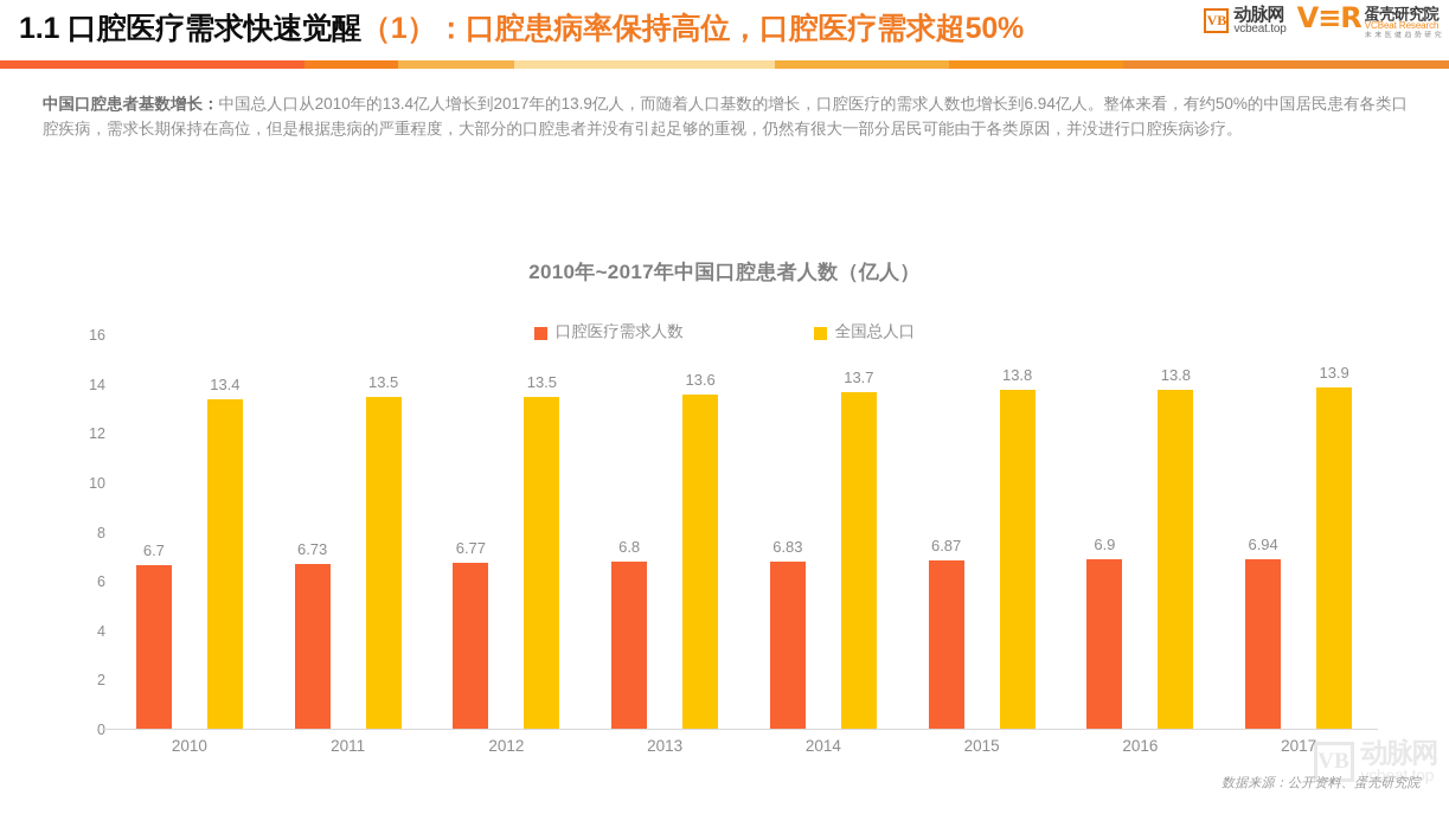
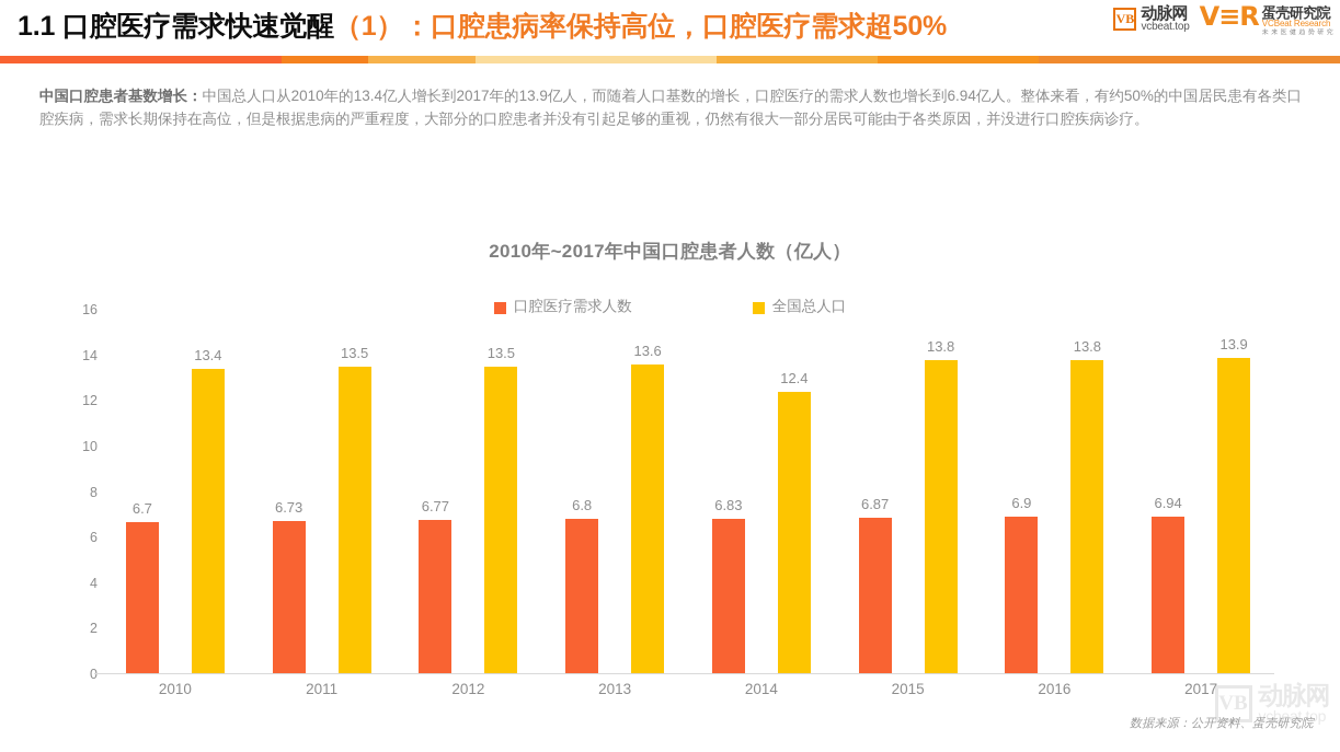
全国总人口/2014: 13.7 -> 12.4
